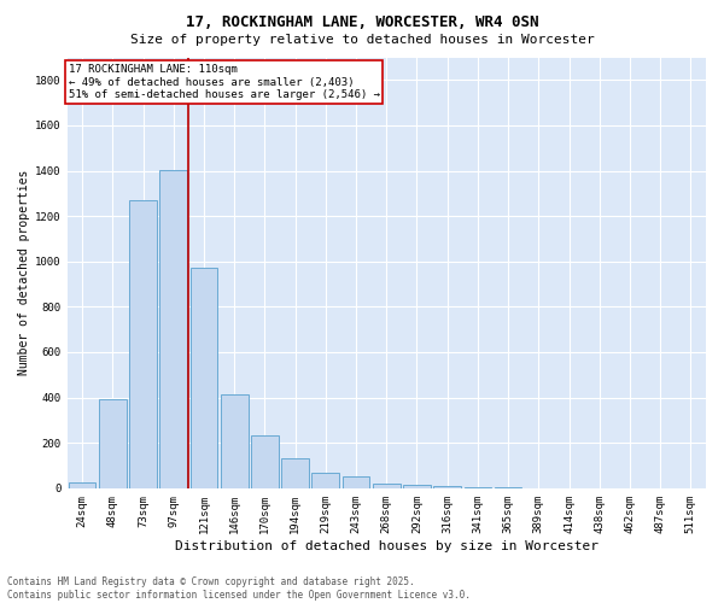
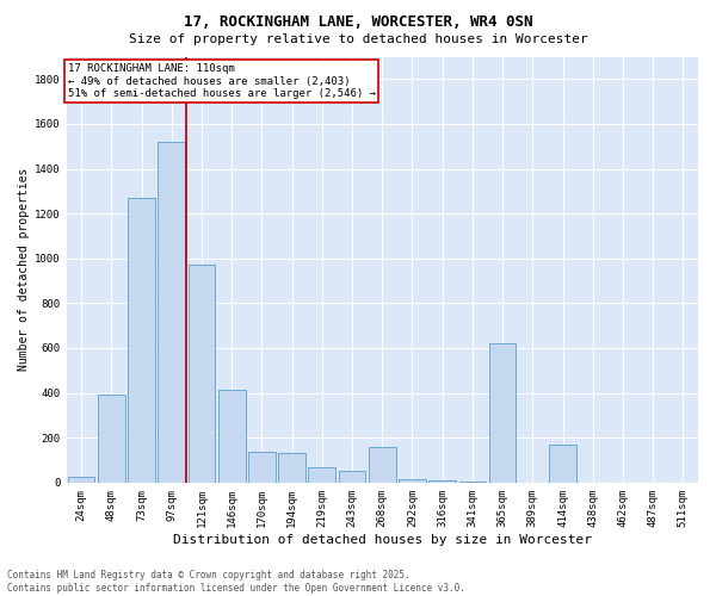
97sqm: 1400 -> 1520
170sqm: 240 -> 140
268sqm: 20 -> 160
365sqm: 0 -> 620
414sqm: 0 -> 170
